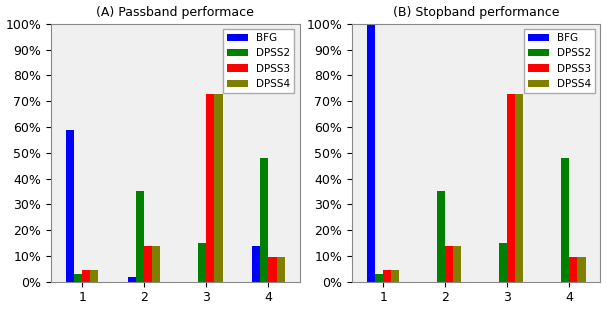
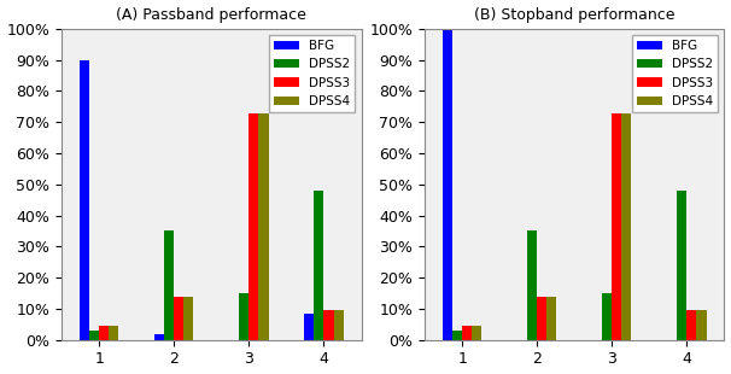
(A) Passband performace/BFG/1: 59.0% -> 90.0%
(A) Passband performace/BFG/4: 14.0% -> 8.5%
